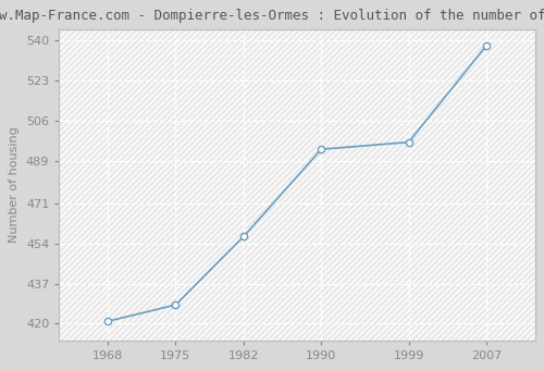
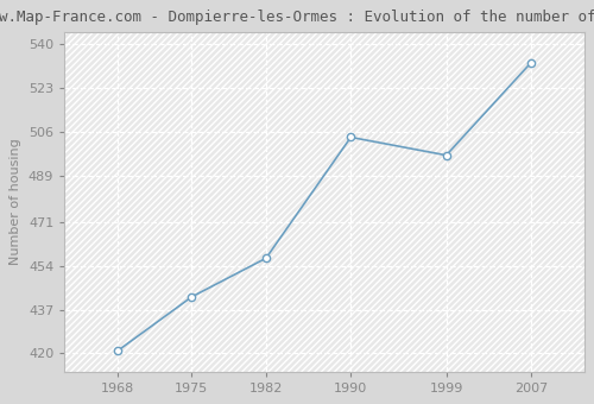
1975: 428 -> 442
1990: 494 -> 504
2007: 538 -> 533
